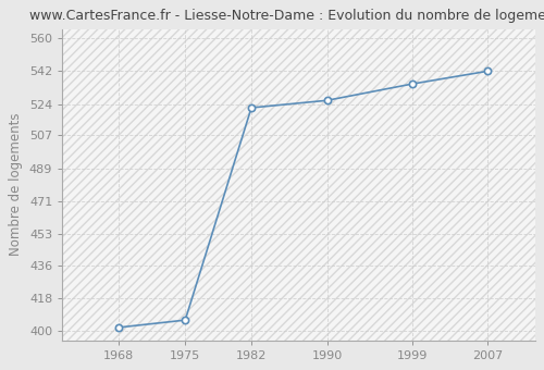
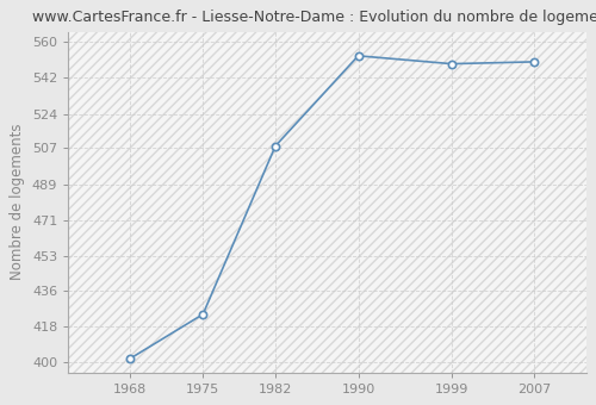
1975: 406 -> 424
1982: 522 -> 508
1990: 526 -> 553
1999: 535 -> 549
2007: 542 -> 550
